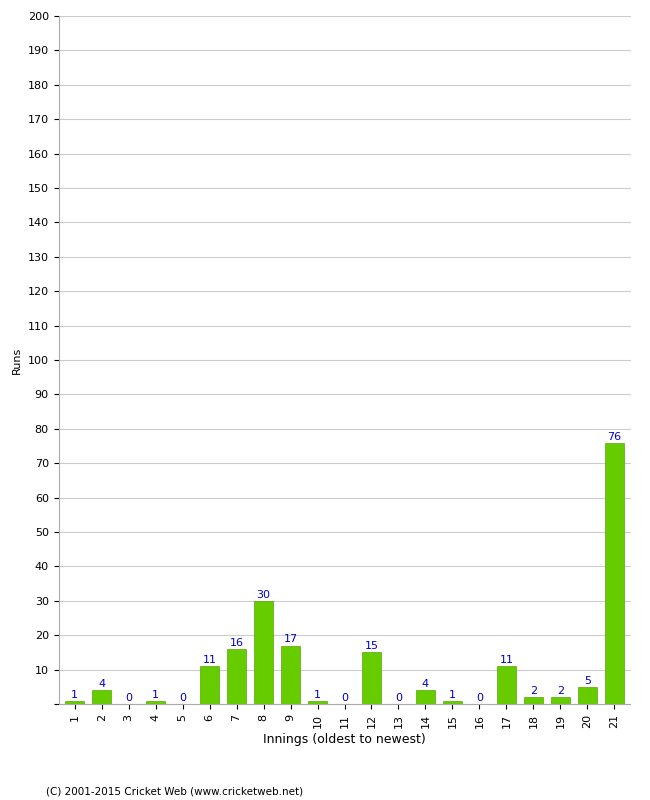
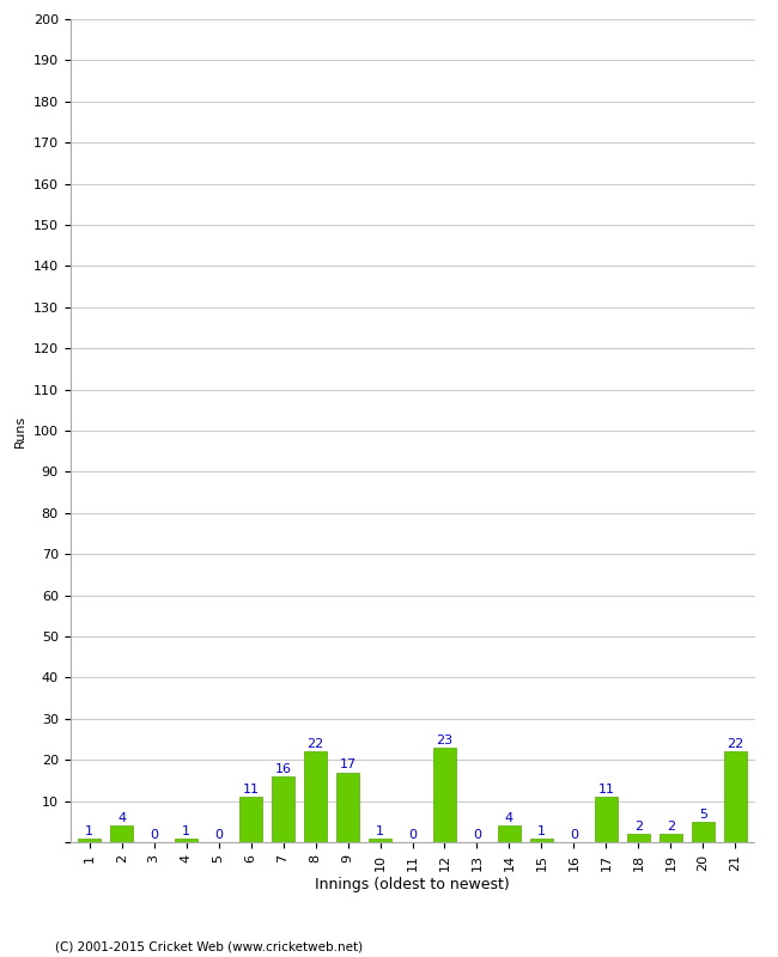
8: 30 -> 22
12: 15 -> 23
21: 76 -> 22
